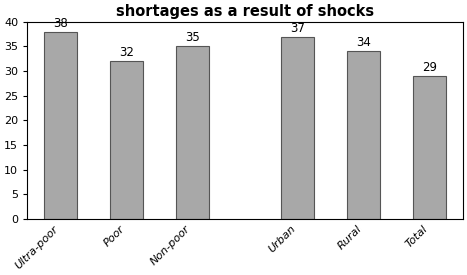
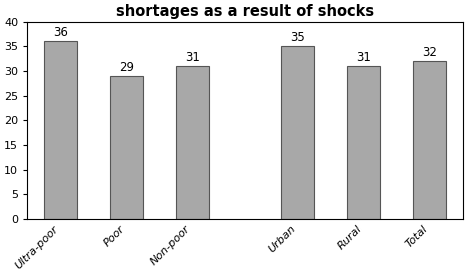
Ultra-poor: 38 -> 36
Poor: 32 -> 29
Non-poor: 35 -> 31
Urban: 37 -> 35
Rural: 34 -> 31
Total: 29 -> 32
